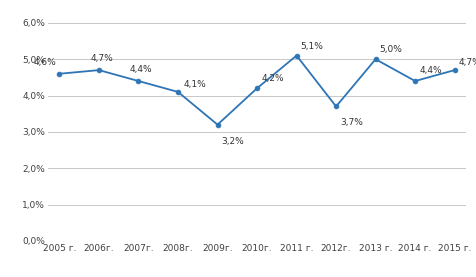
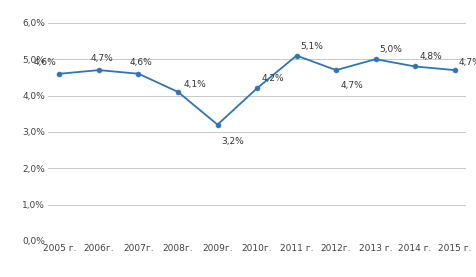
2007г.: 4,4% -> 4,6%
2012г.: 3,7% -> 4,7%
2014 г.: 4,4% -> 4,8%
